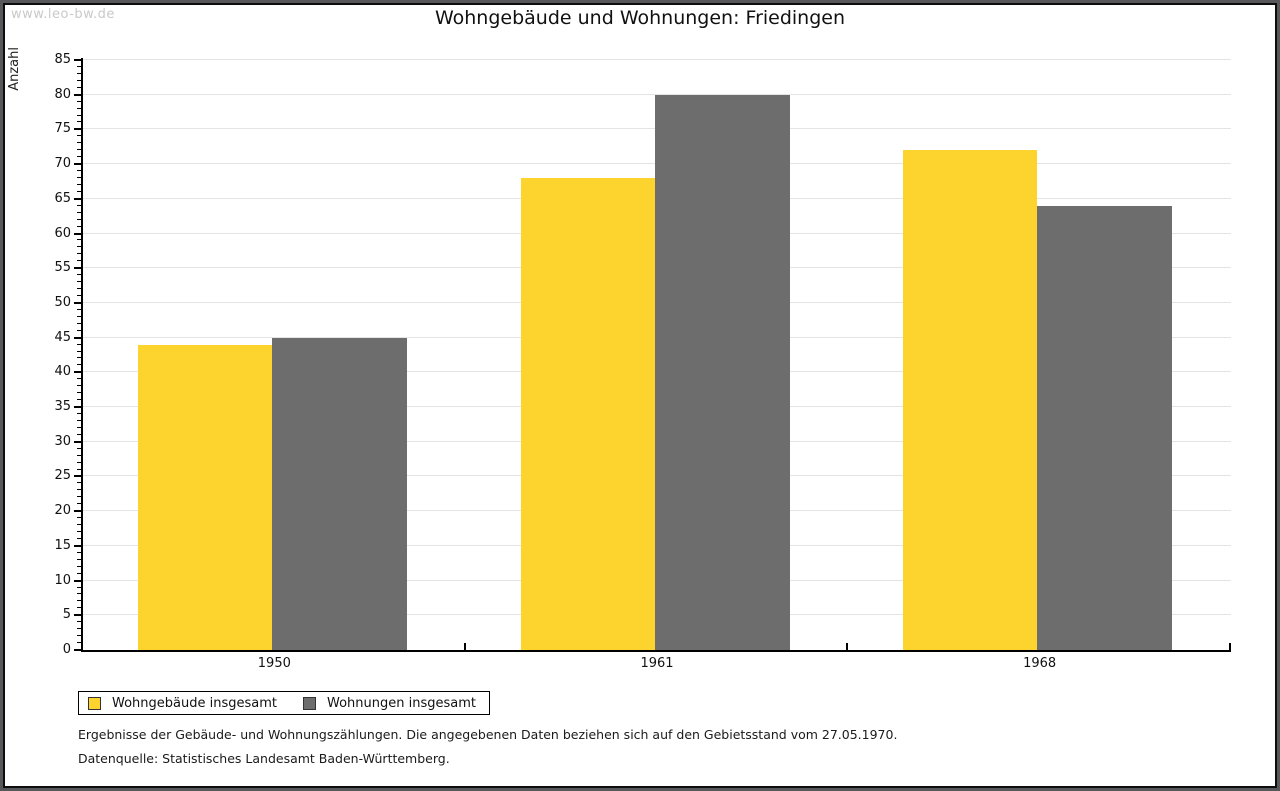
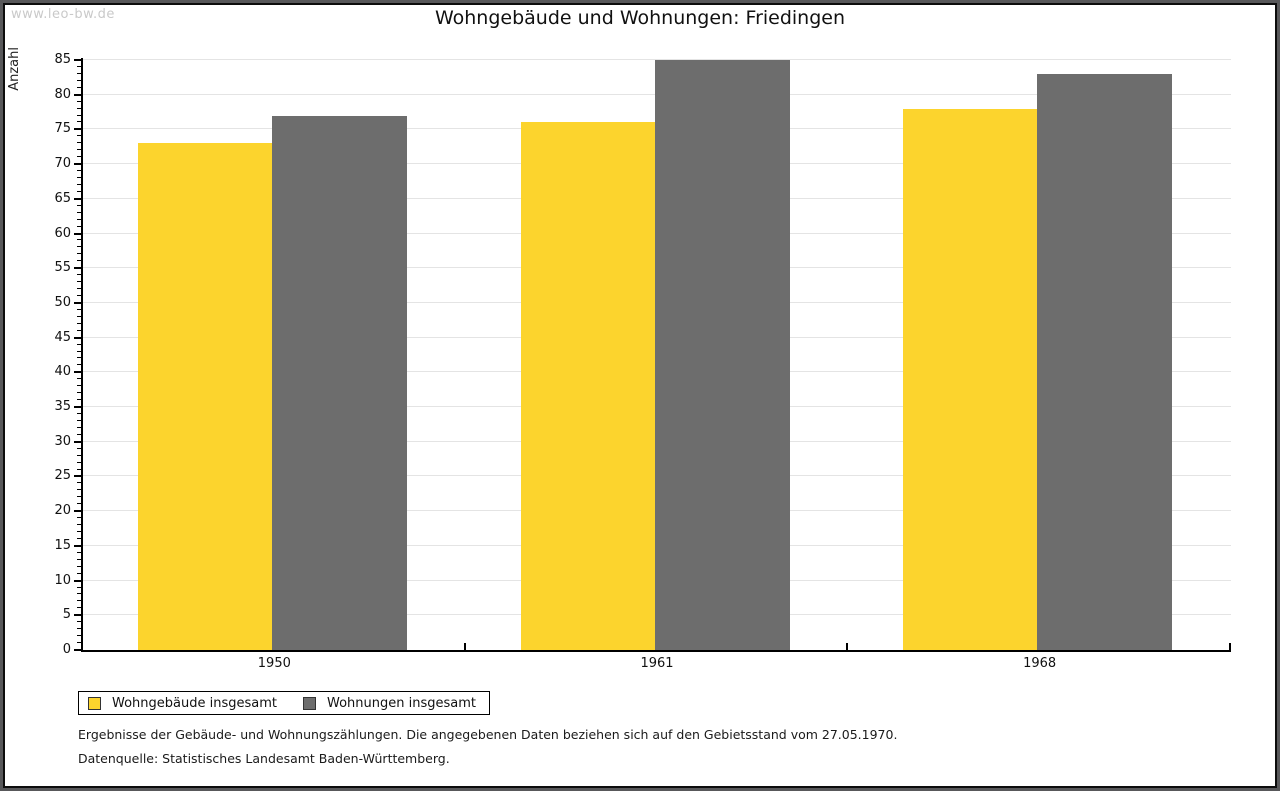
Wohngebäude insgesamt/1950: 44 -> 73
Wohnungen insgesamt/1950: 45 -> 77
Wohngebäude insgesamt/1961: 68 -> 76
Wohnungen insgesamt/1961: 80 -> 85
Wohngebäude insgesamt/1968: 72 -> 78
Wohnungen insgesamt/1968: 64 -> 83
